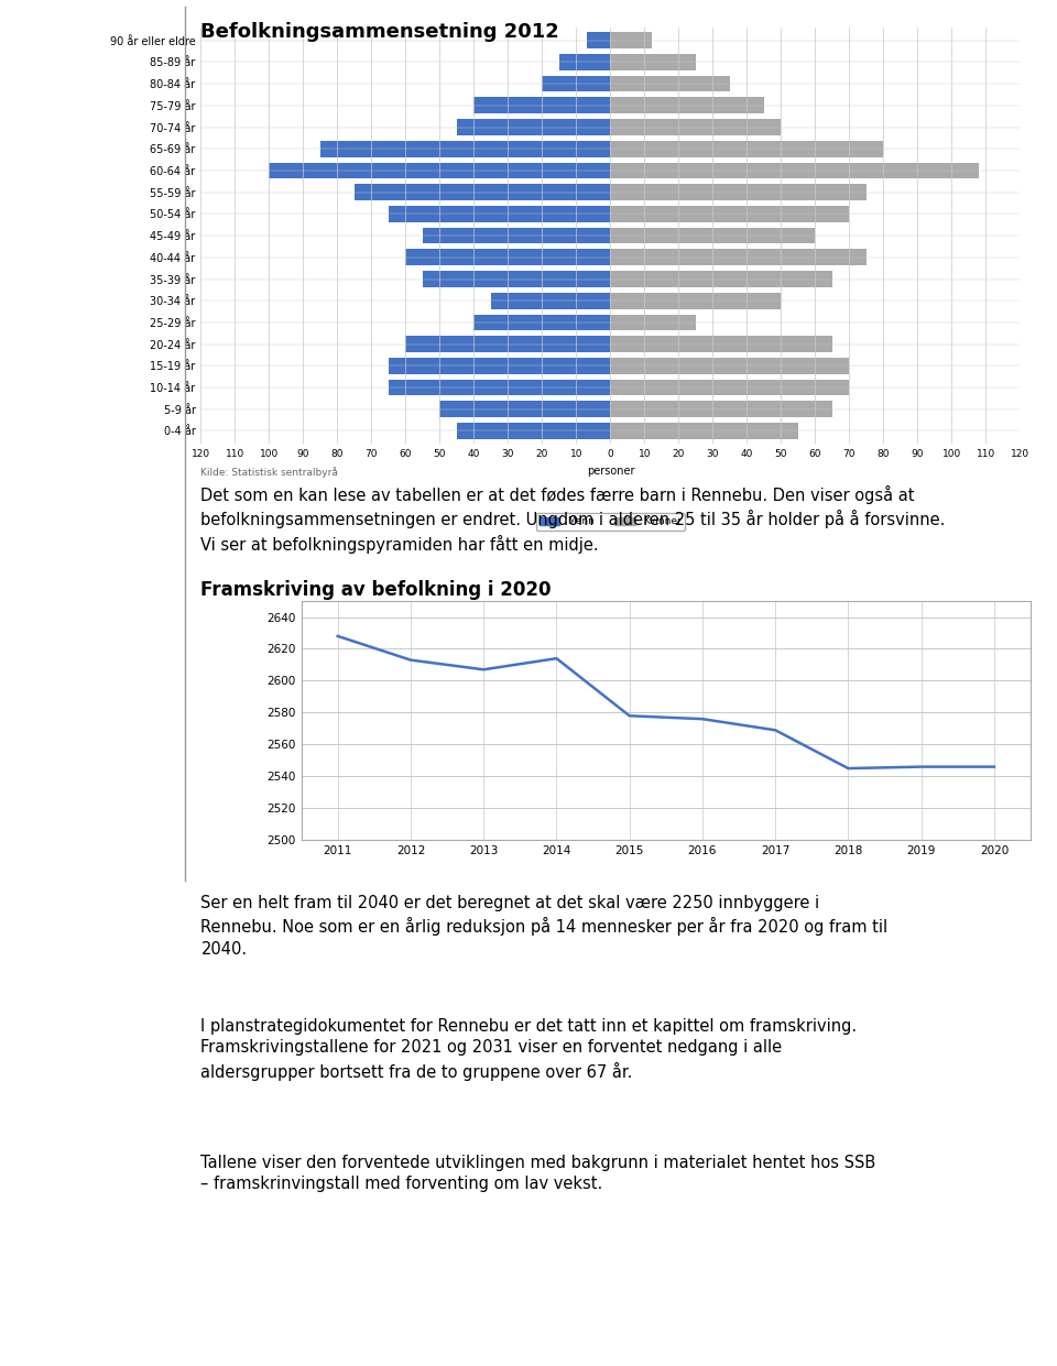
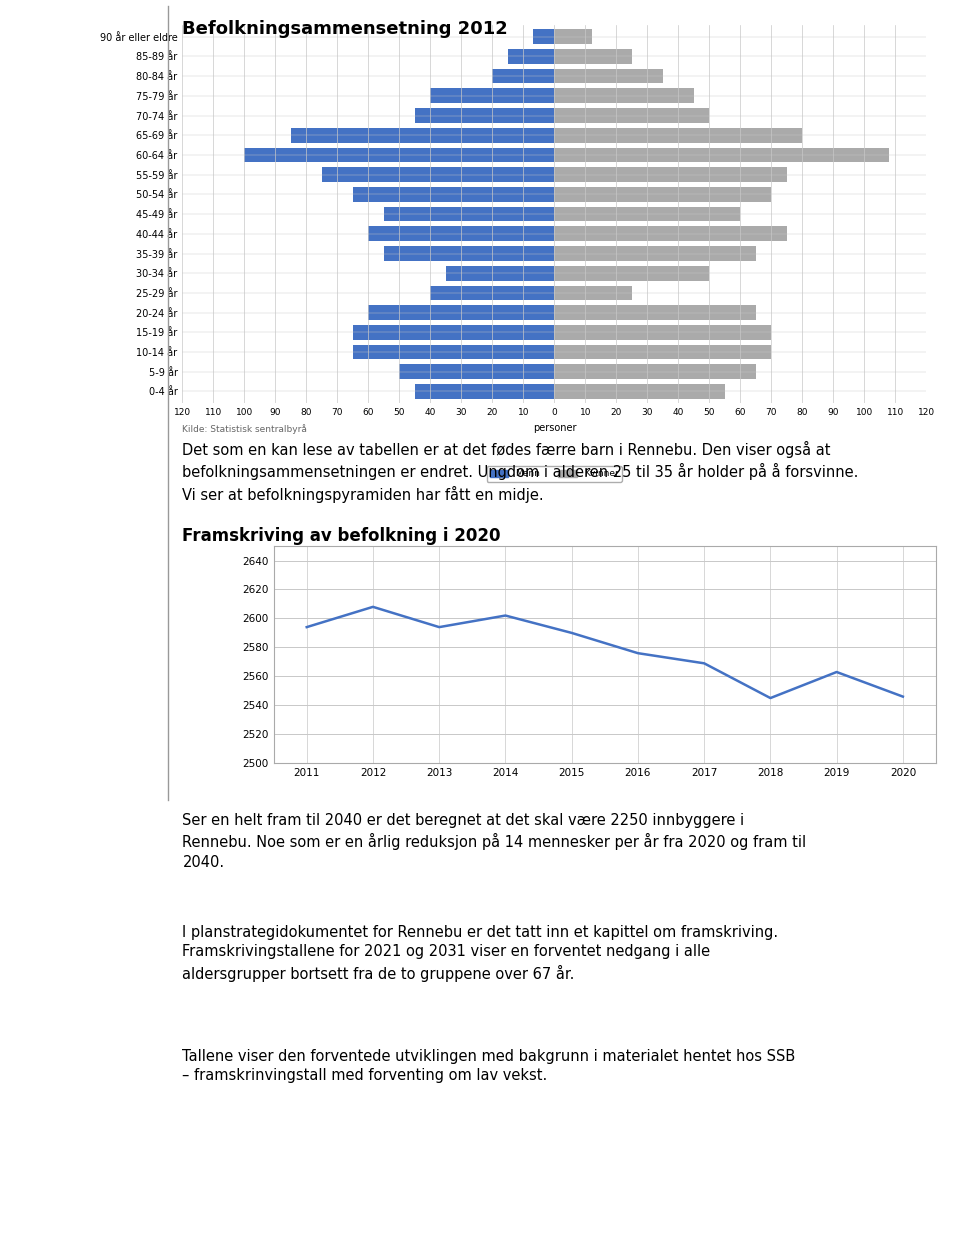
2011: 2628 -> 2594
2012: 2613 -> 2608
2013: 2607 -> 2594
2014: 2614 -> 2602
2015: 2578 -> 2590
2019: 2546 -> 2563
